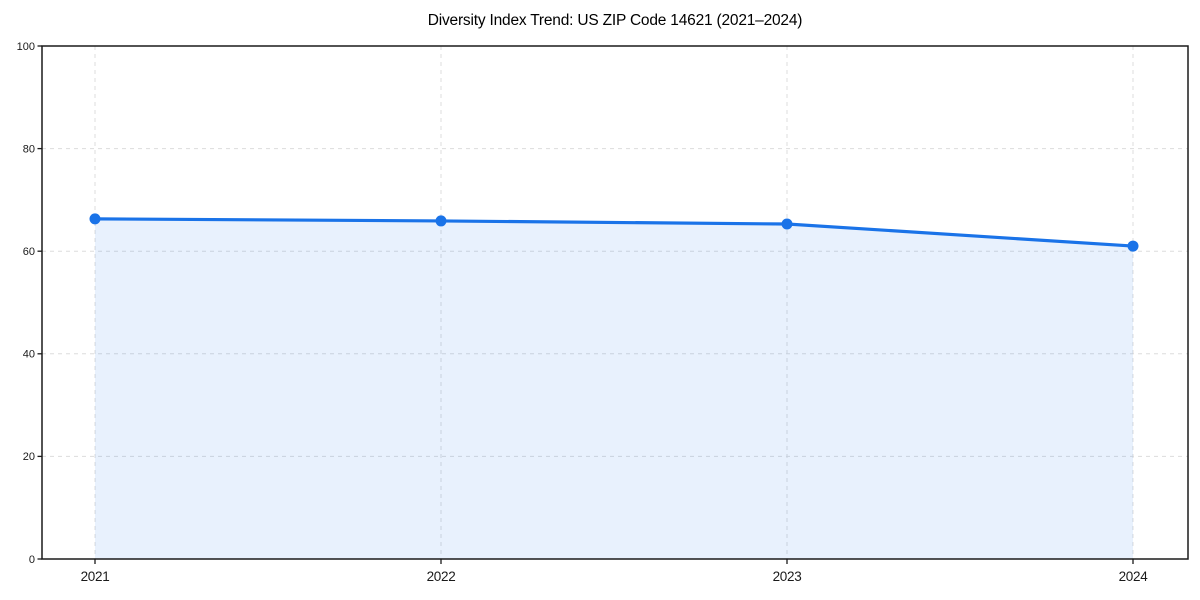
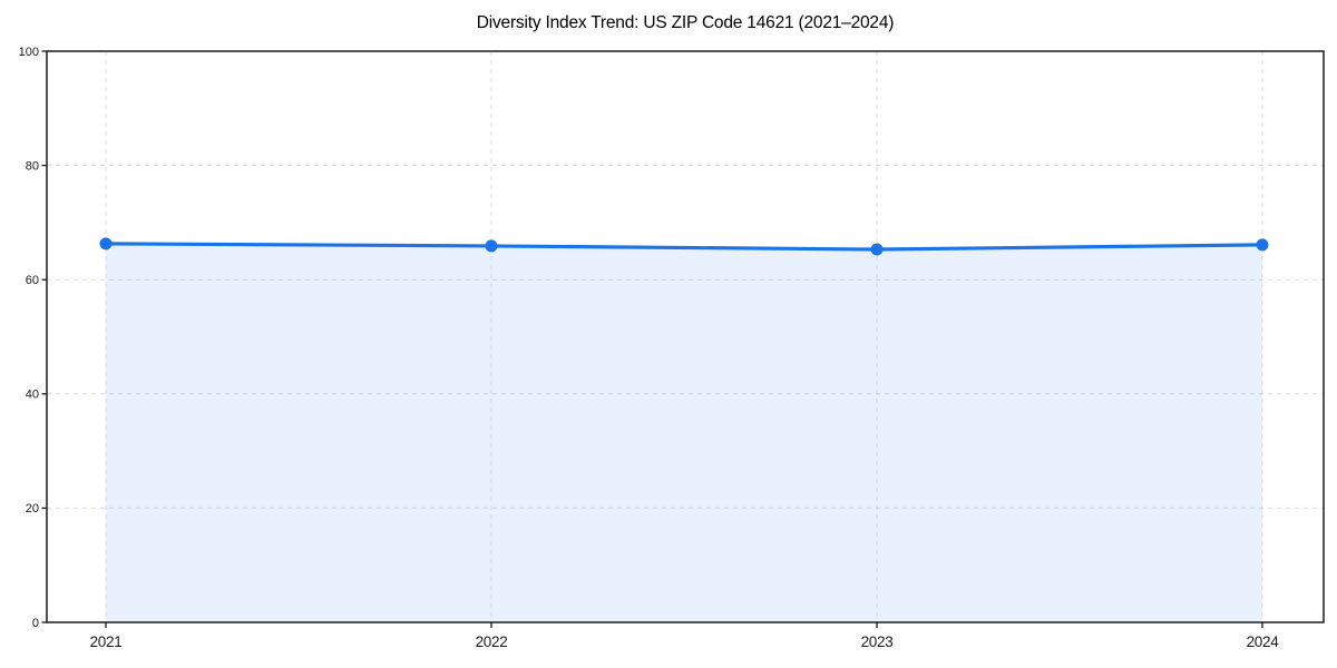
2024: 61 -> 66
